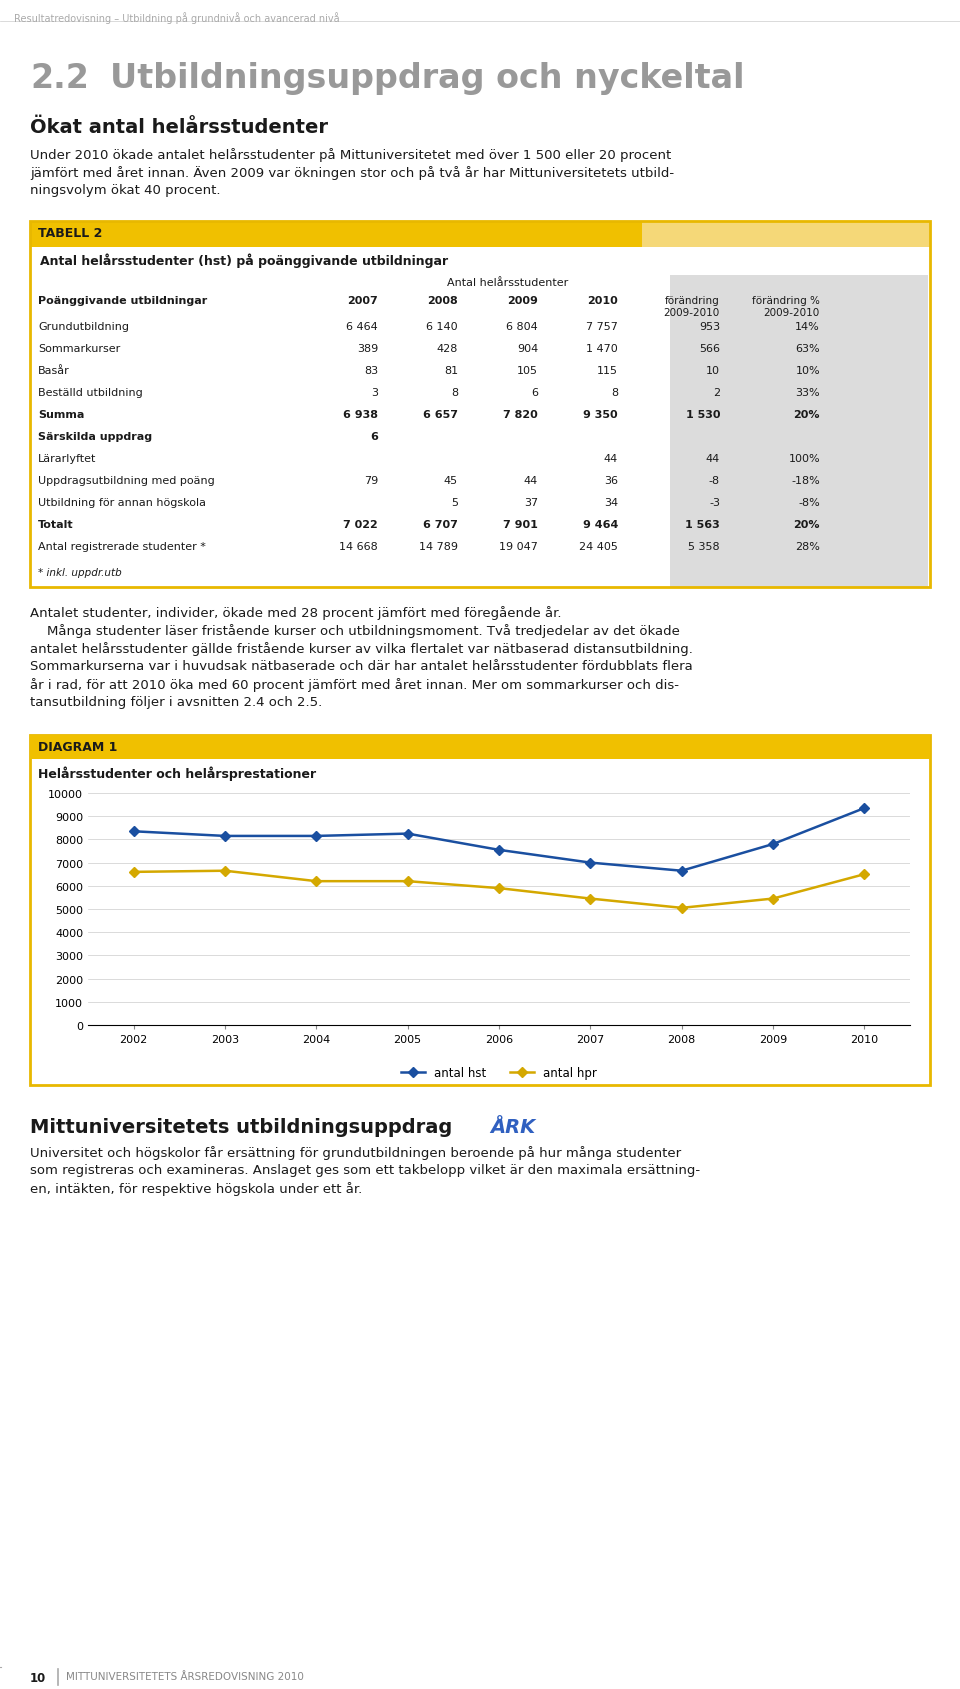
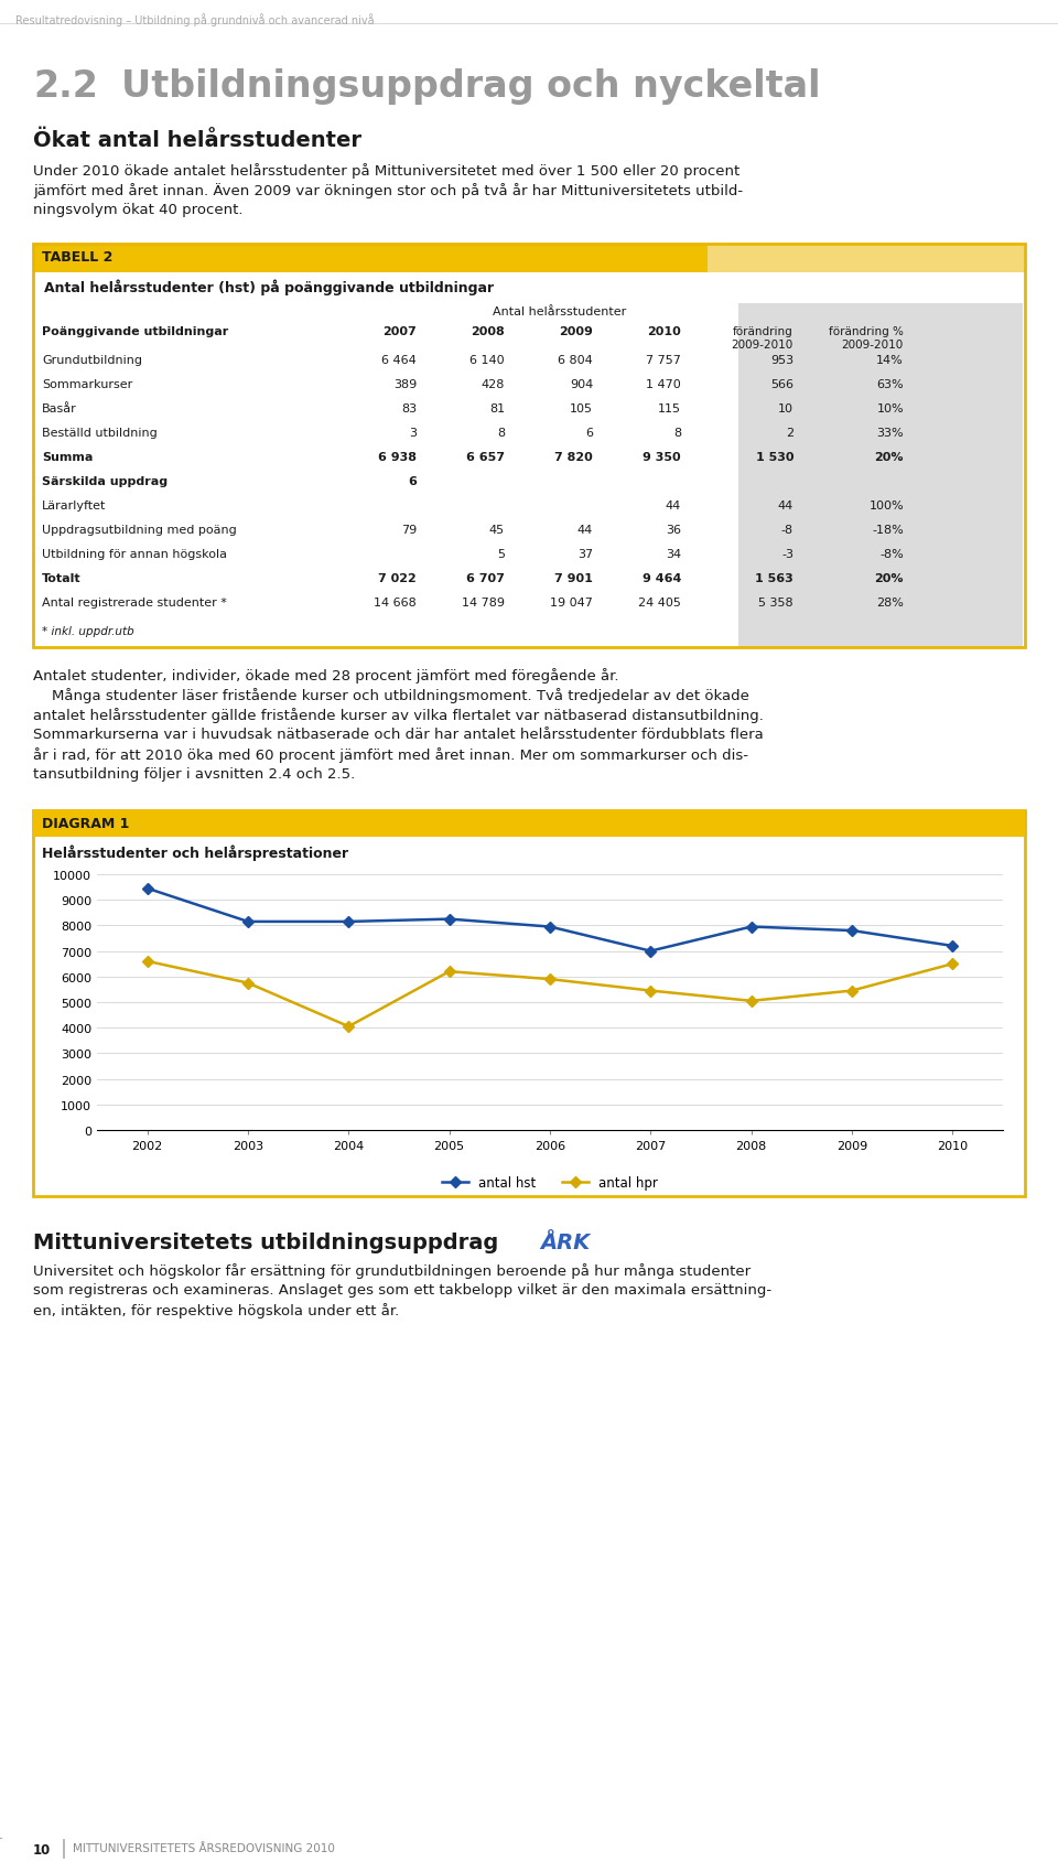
antal hst/2002: 8350 -> 9450
antal hpr/2003: 6650 -> 5750
antal hpr/2004: 6200 -> 4050
antal hst/2006: 7550 -> 7950
antal hst/2008: 6650 -> 7950
antal hst/2010: 9350 -> 7200
